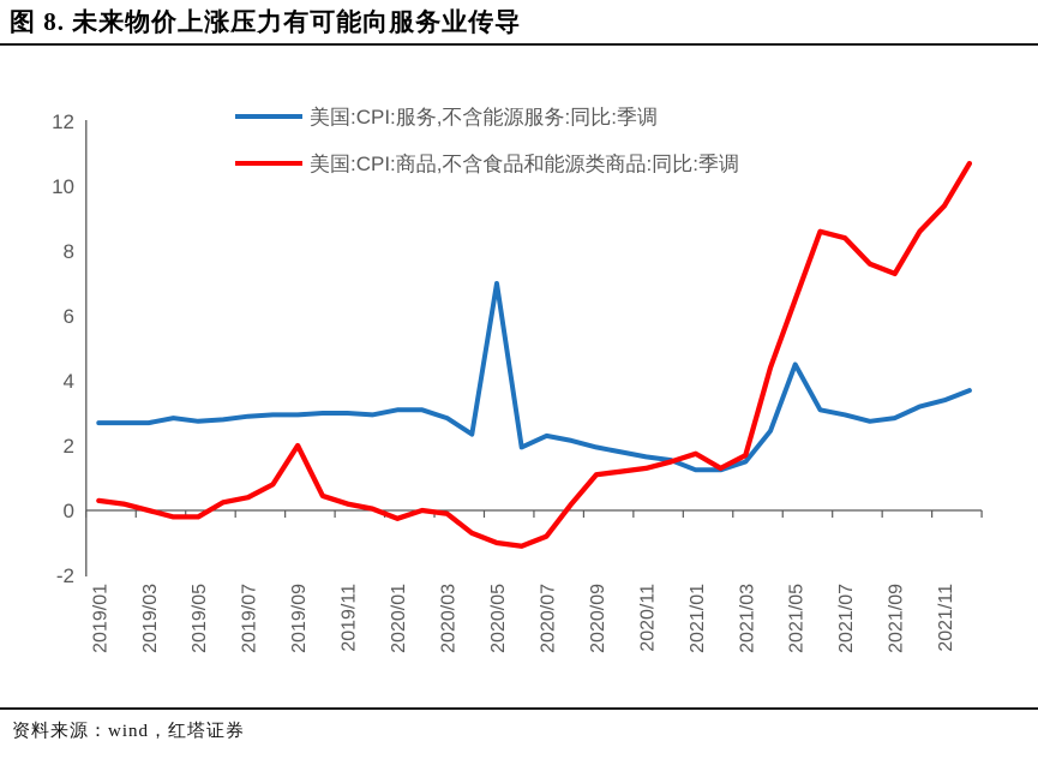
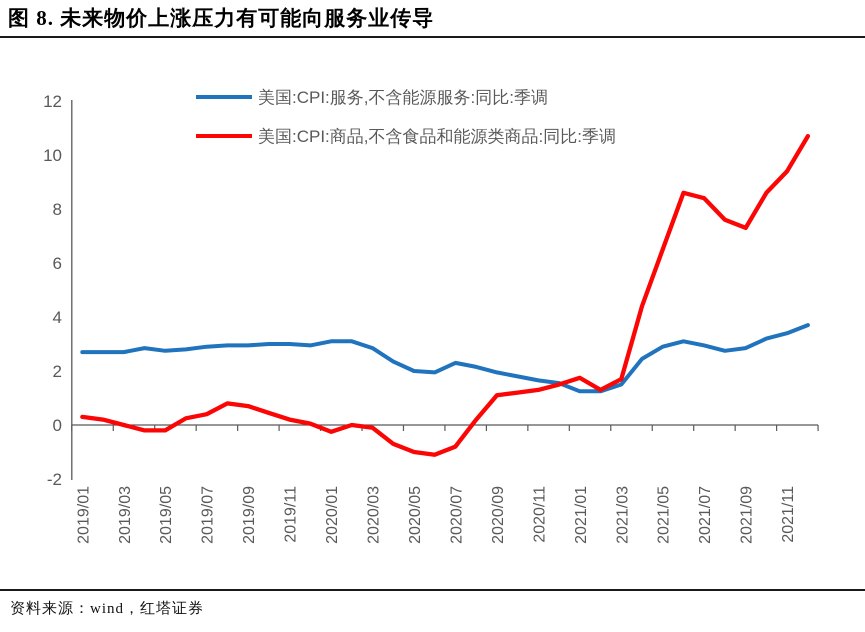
美国:CPI:商品,不含食品和能源类商品:同比:季调/2019/09: 2.0 -> 0.7
美国:CPI:服务,不含能源服务:同比:季调/2020/05: 7.0 -> 2.0
美国:CPI:服务,不含能源服务:同比:季调/2021/05: 4.5 -> 2.9
